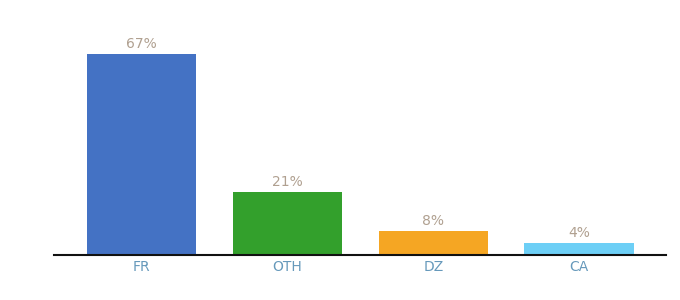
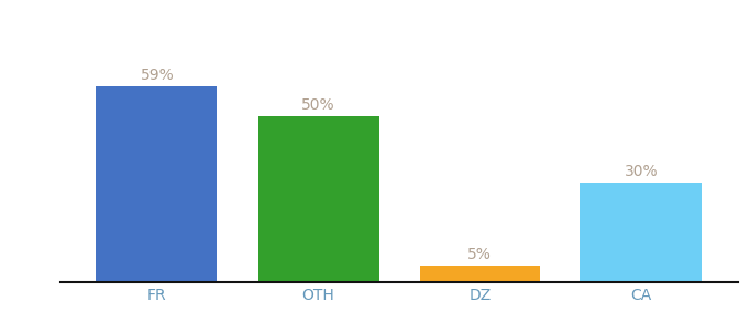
FR: 67% -> 59%
OTH: 21% -> 50%
DZ: 8% -> 5%
CA: 4% -> 30%
